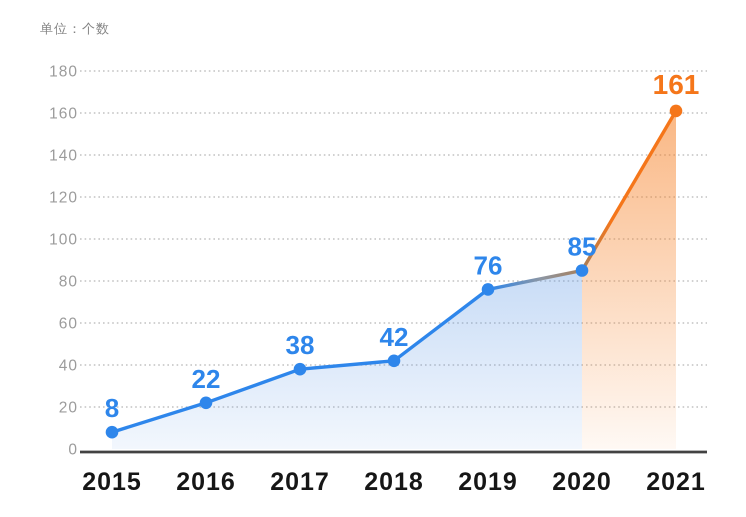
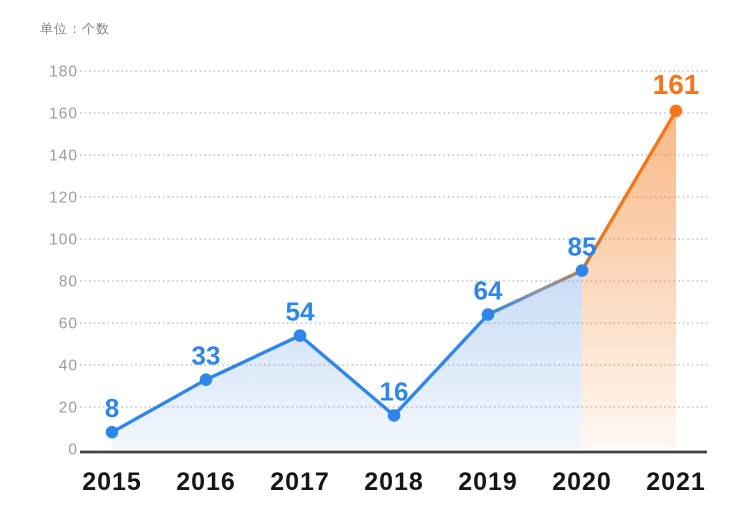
2016: 22 -> 33
2017: 38 -> 54
2018: 42 -> 16
2019: 76 -> 64
